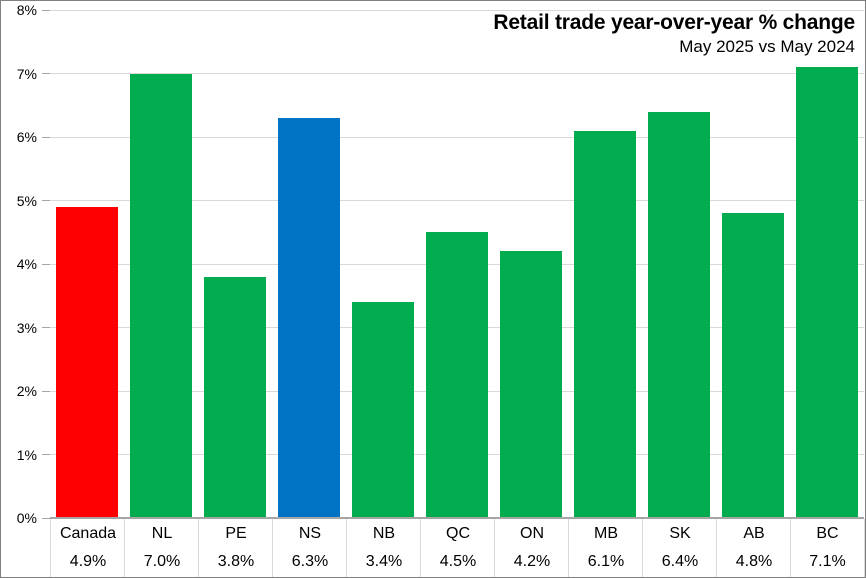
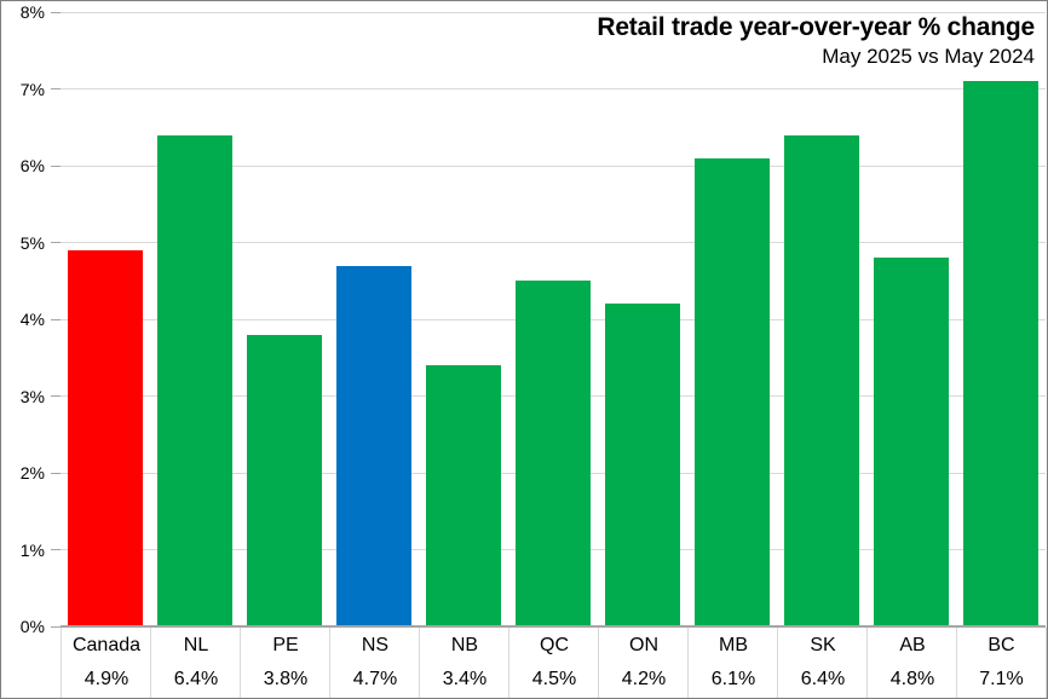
NL: 7.0% -> 6.4%
NS: 6.3% -> 4.7%
